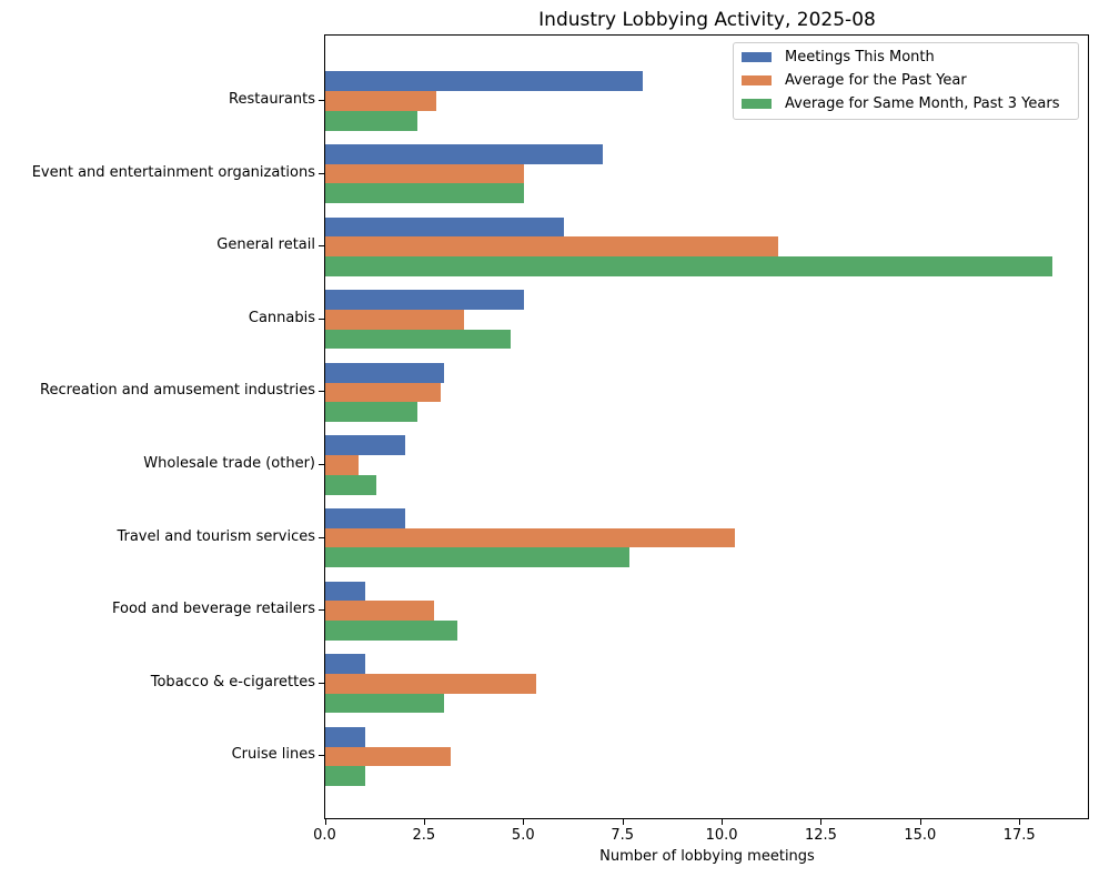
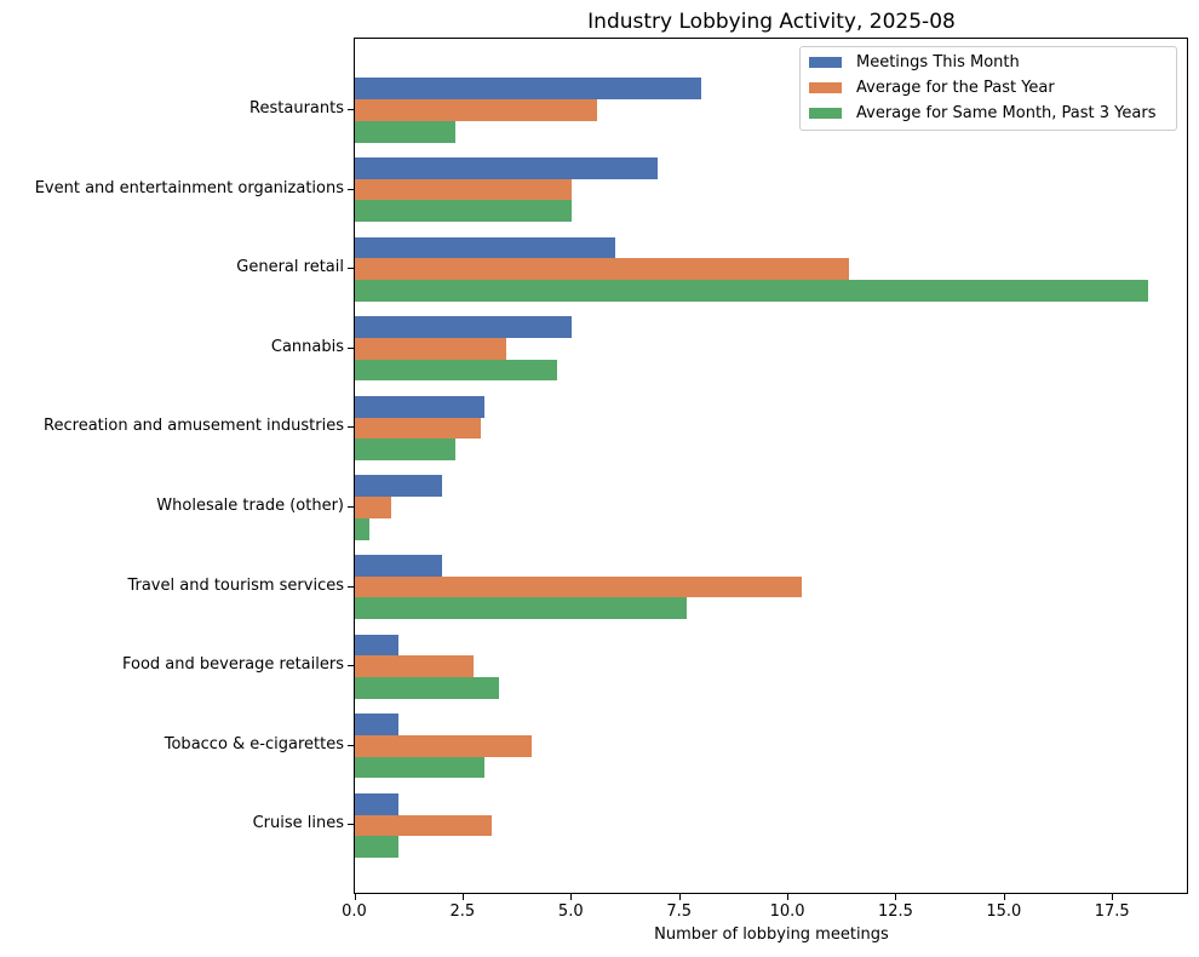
Average for the Past Year/Restaurants: 2.8 -> 5.6
Average for Same Month, Past 3 Years/Wholesale trade (other): 1.3 -> 0.3
Average for the Past Year/Tobacco & e-cigarettes: 5.3 -> 4.1
